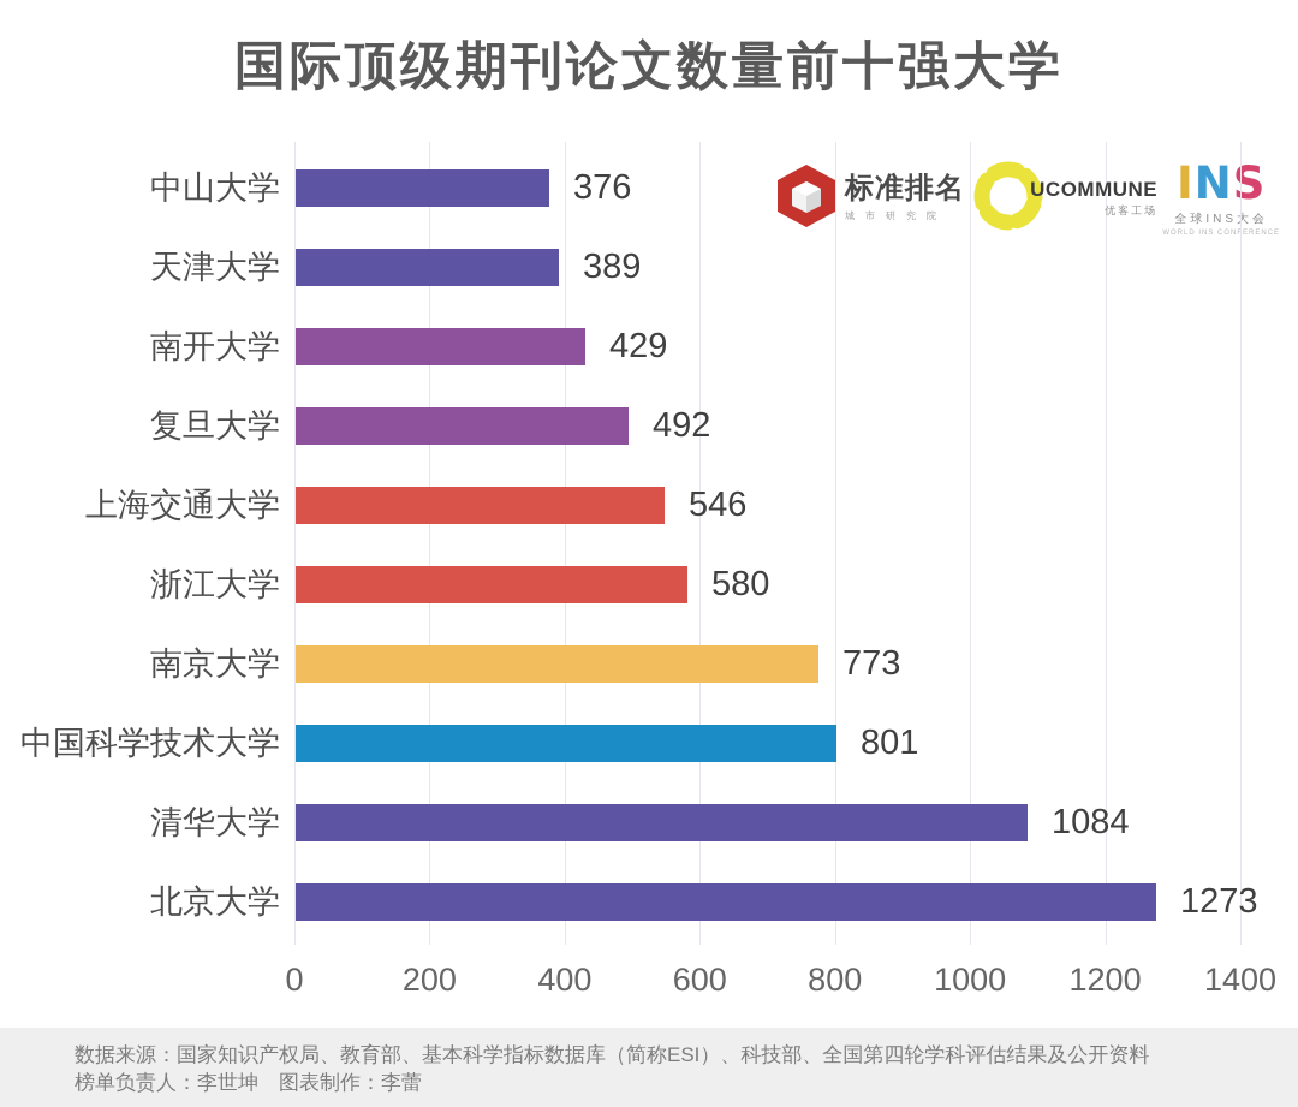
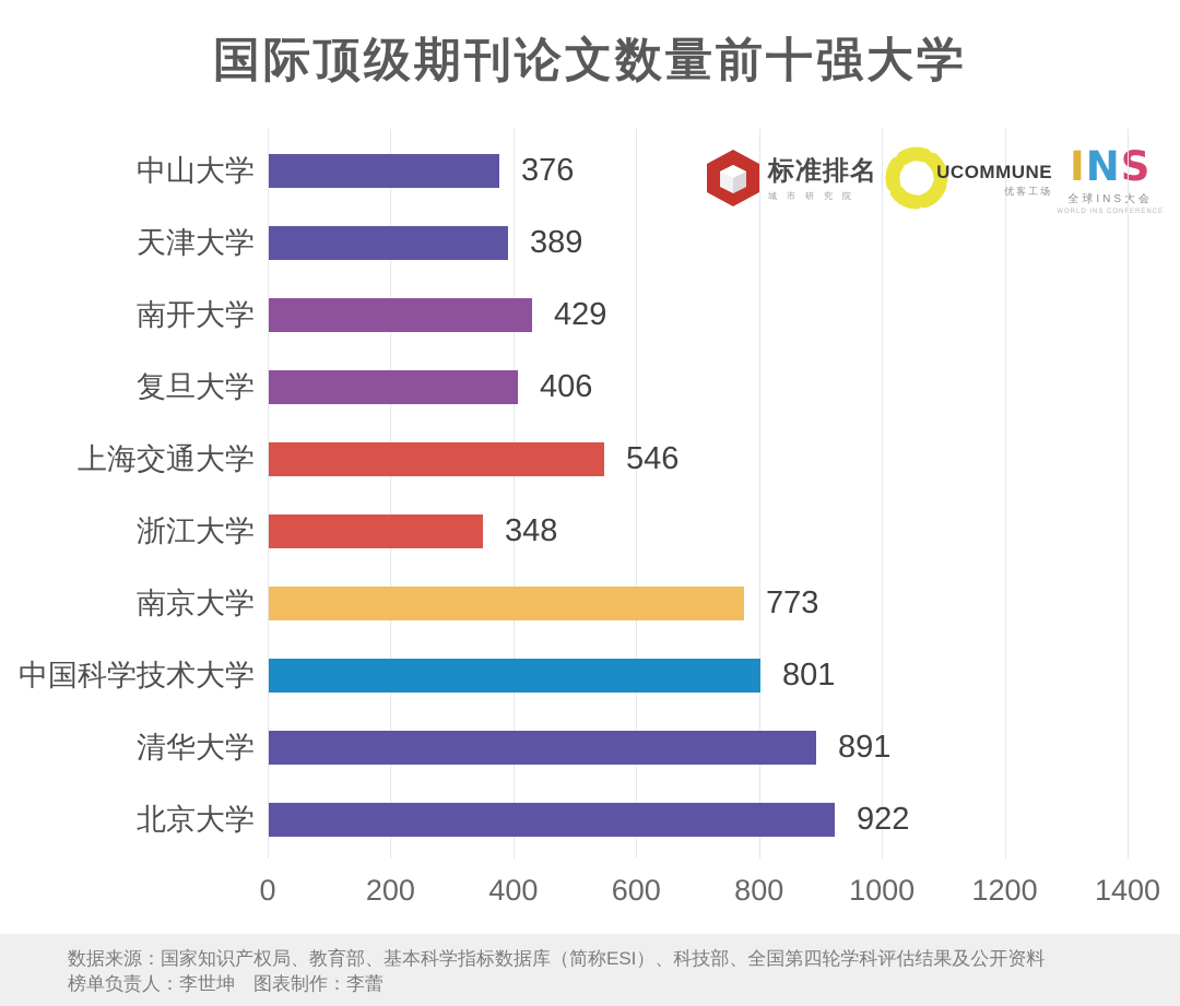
复旦大学: 492 -> 406
浙江大学: 580 -> 348
清华大学: 1084 -> 891
北京大学: 1273 -> 922
